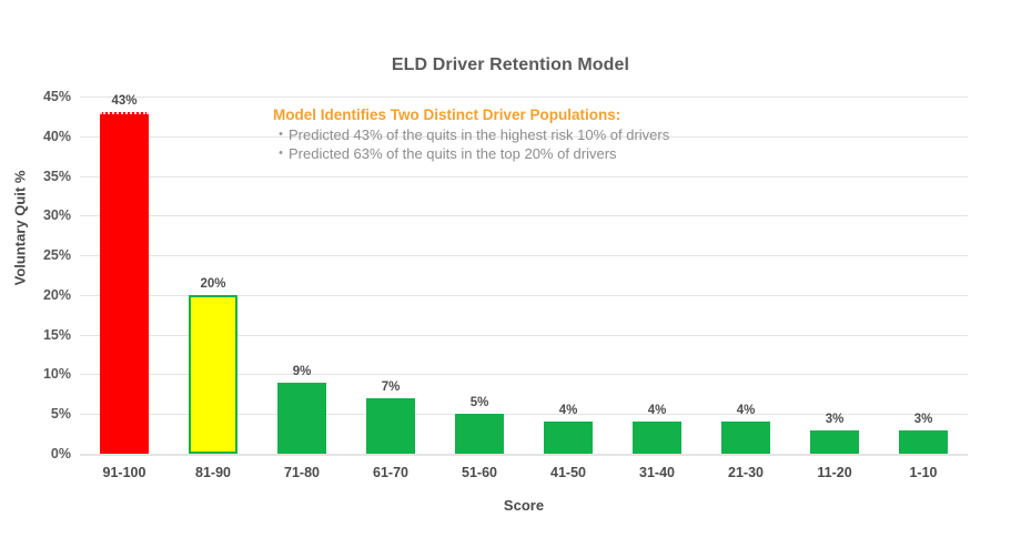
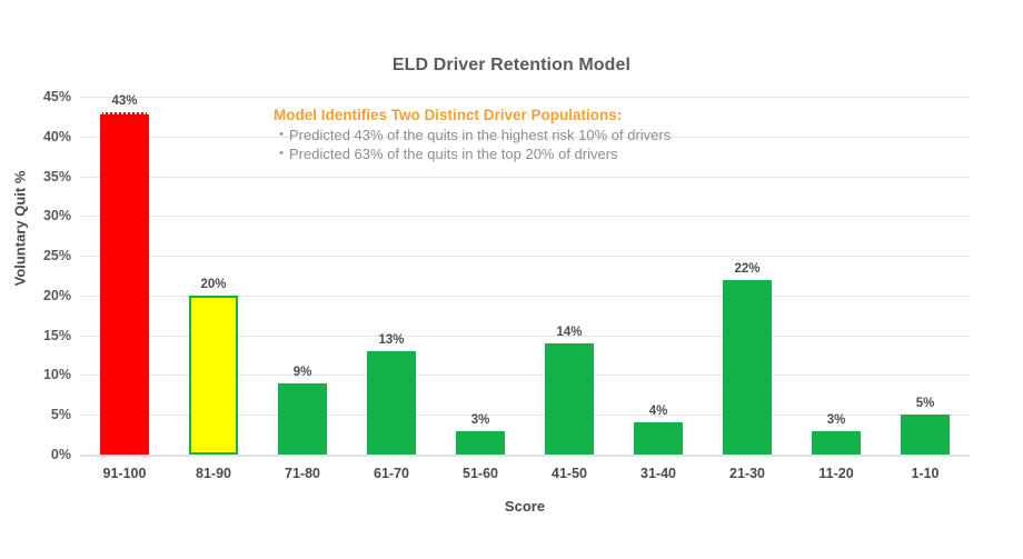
61-70: 7% -> 13%
51-60: 5% -> 3%
41-50: 4% -> 14%
21-30: 4% -> 22%
1-10: 3% -> 5%
